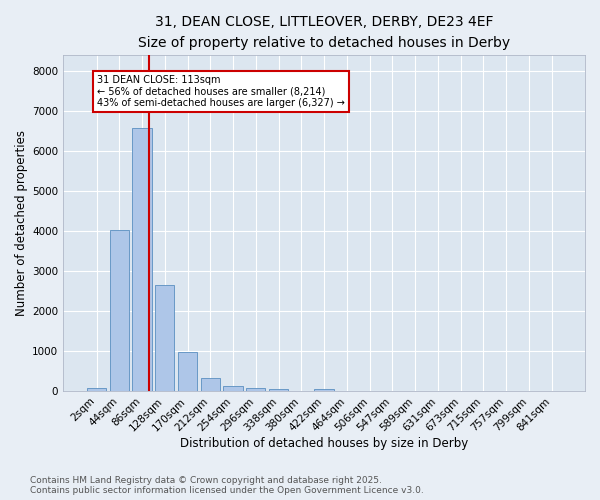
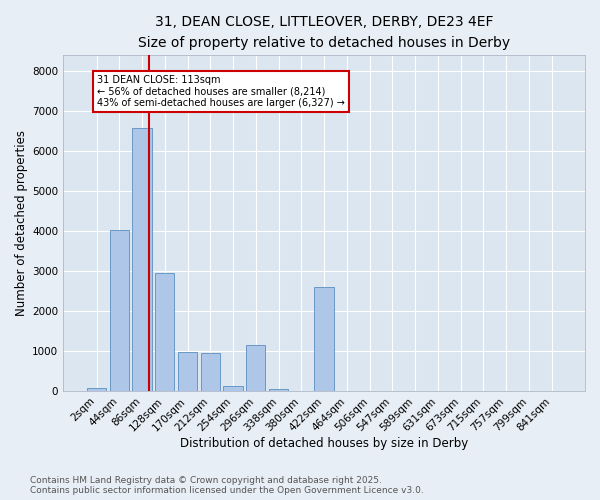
128sqm: 2650 -> 2950
212sqm: 340 -> 950
296sqm: 70 -> 1150
422sqm: 50 -> 2600
